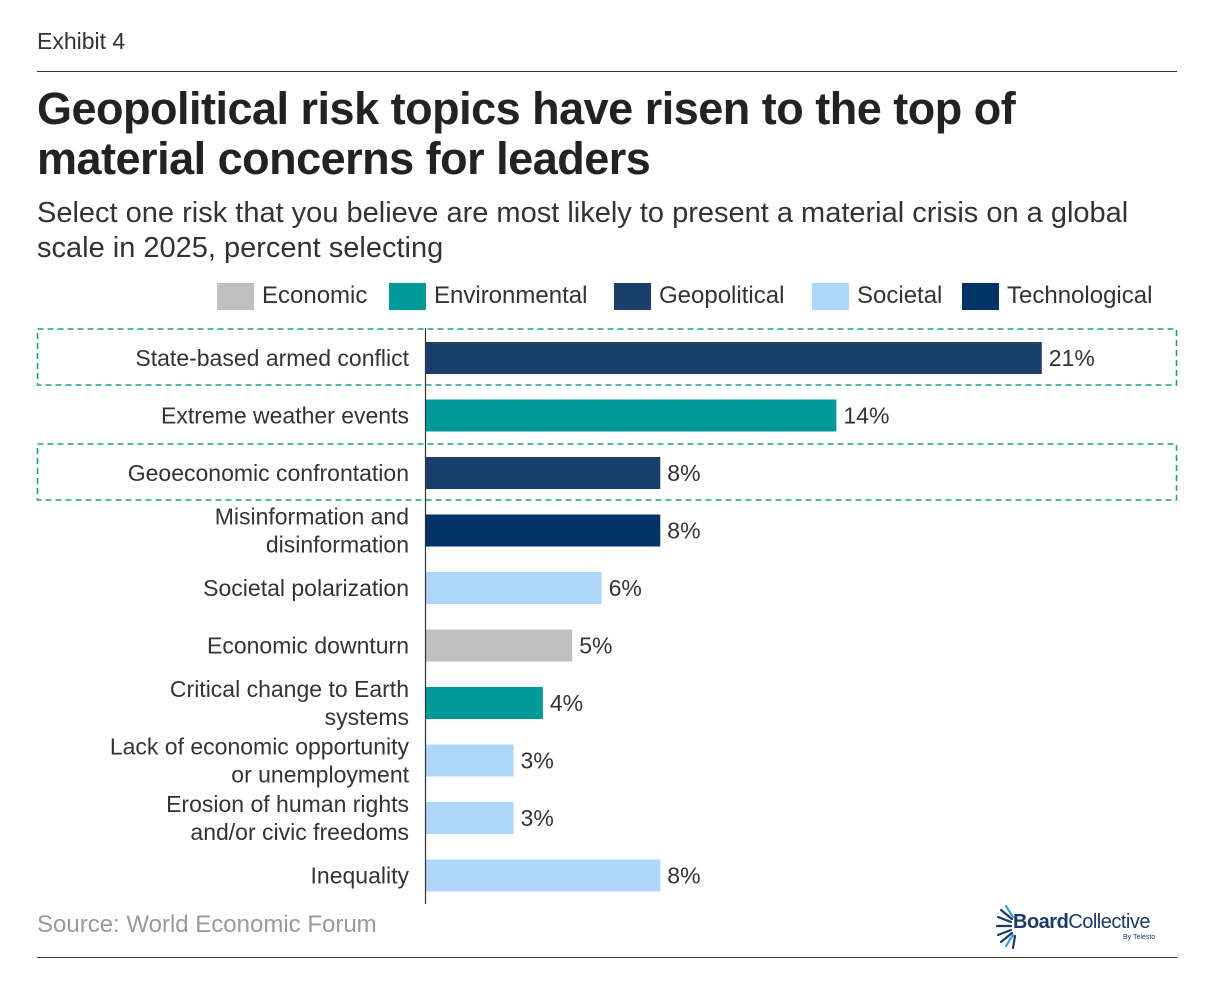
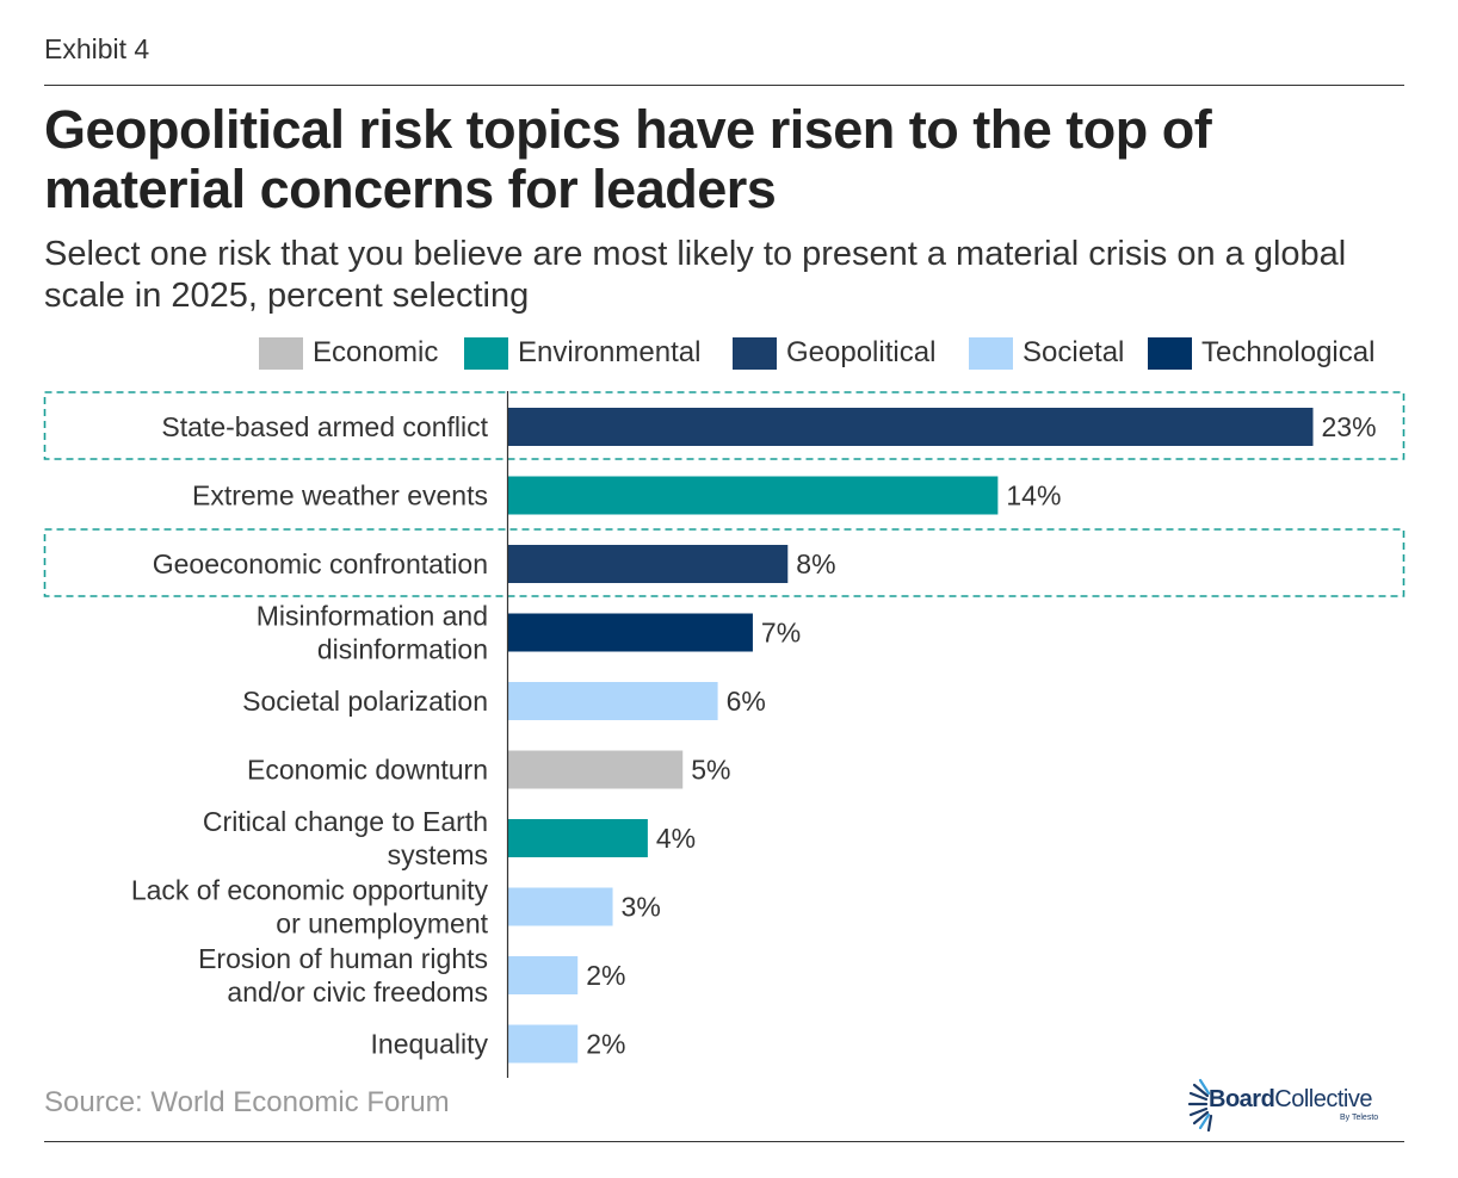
State-based armed conflict: 21% -> 23%
Misinformation and disinformation: 8% -> 7%
Erosion of human rights and/or civic freedoms: 3% -> 2%
Inequality: 8% -> 2%
